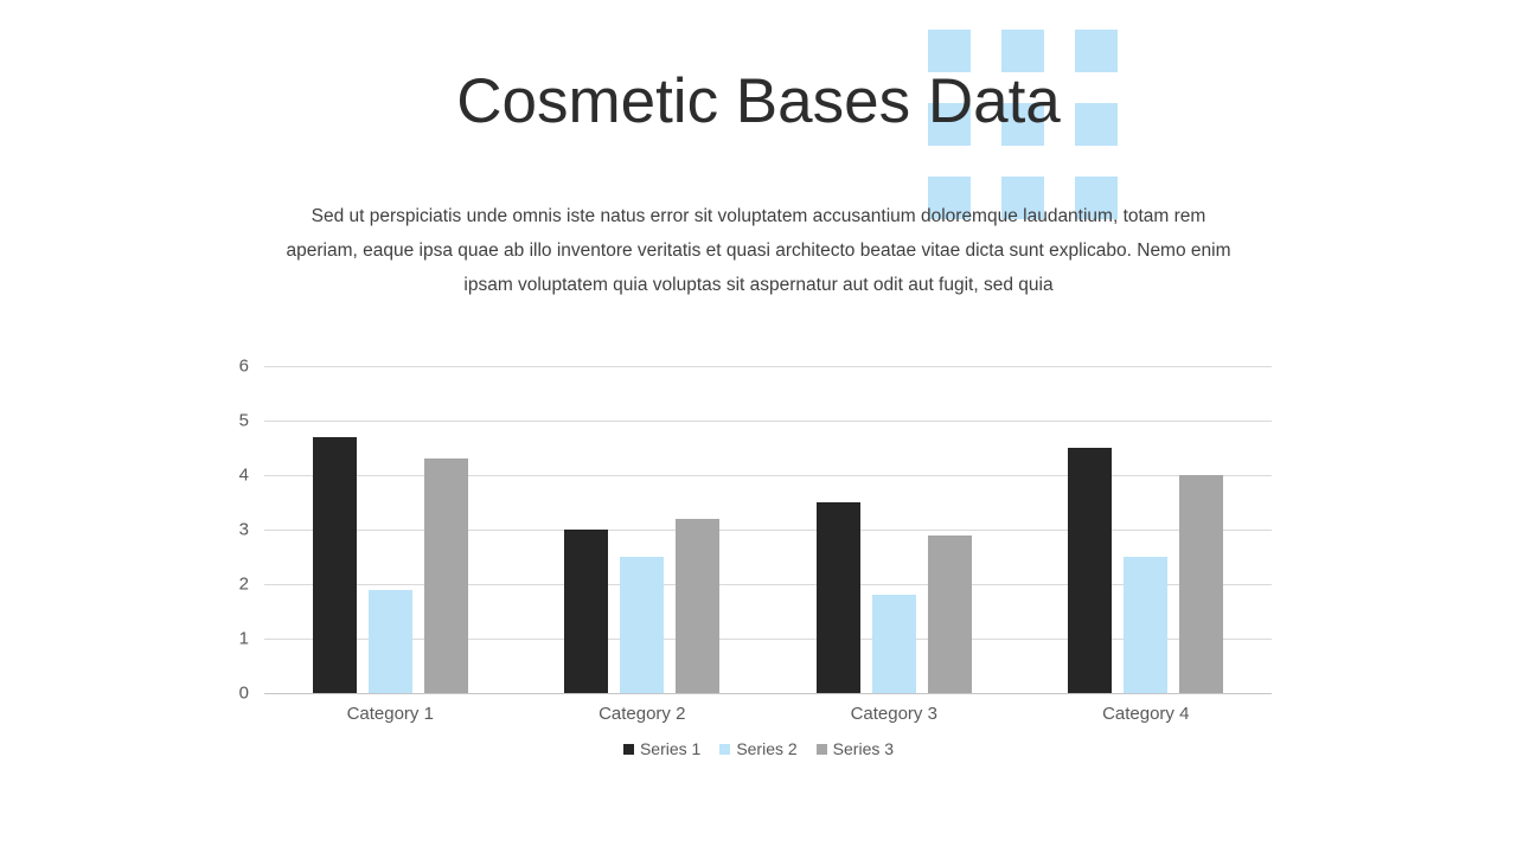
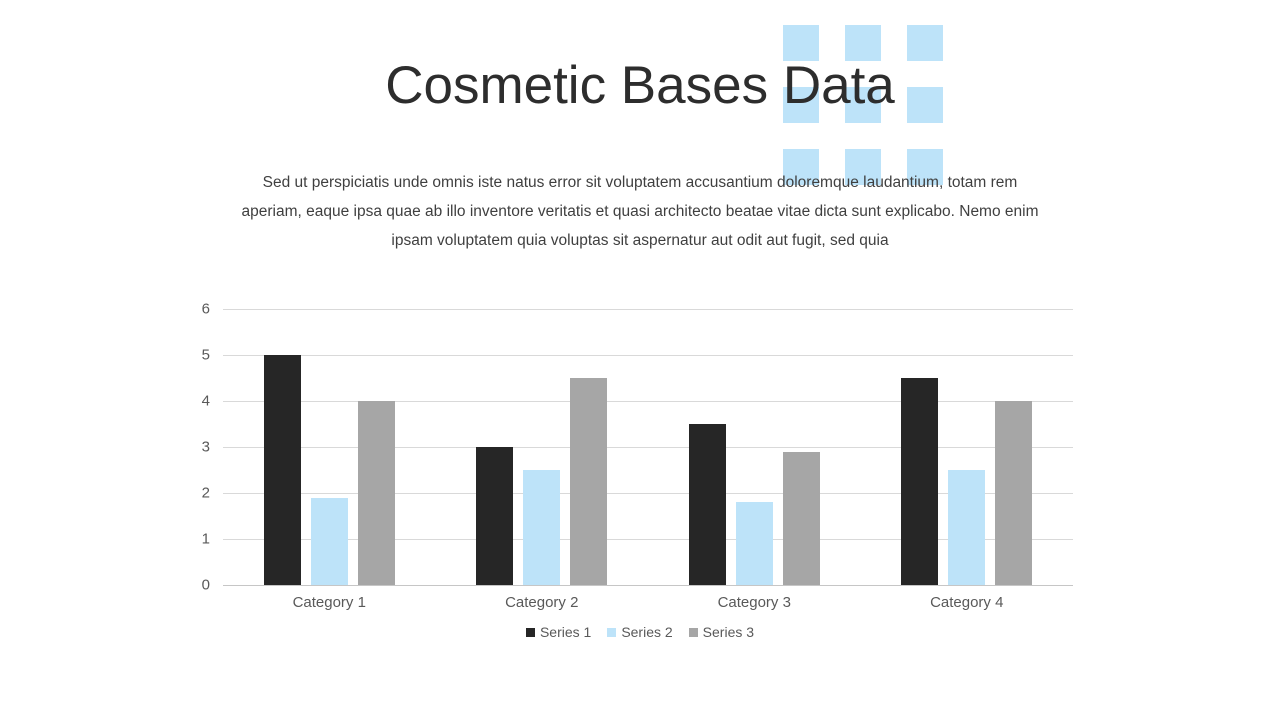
Series 1/Category 1: 4.7 -> 5.0
Series 3/Category 1: 4.3 -> 4.0
Series 3/Category 2: 3.2 -> 4.5
